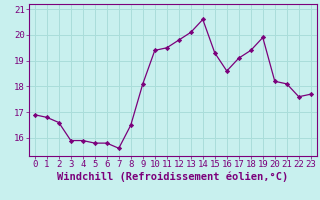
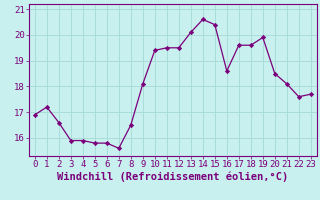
1: 16.8 -> 17.2
12: 19.8 -> 19.5
15: 19.3 -> 20.4
17: 19.1 -> 19.6
18: 19.4 -> 19.6
20: 18.2 -> 18.5
